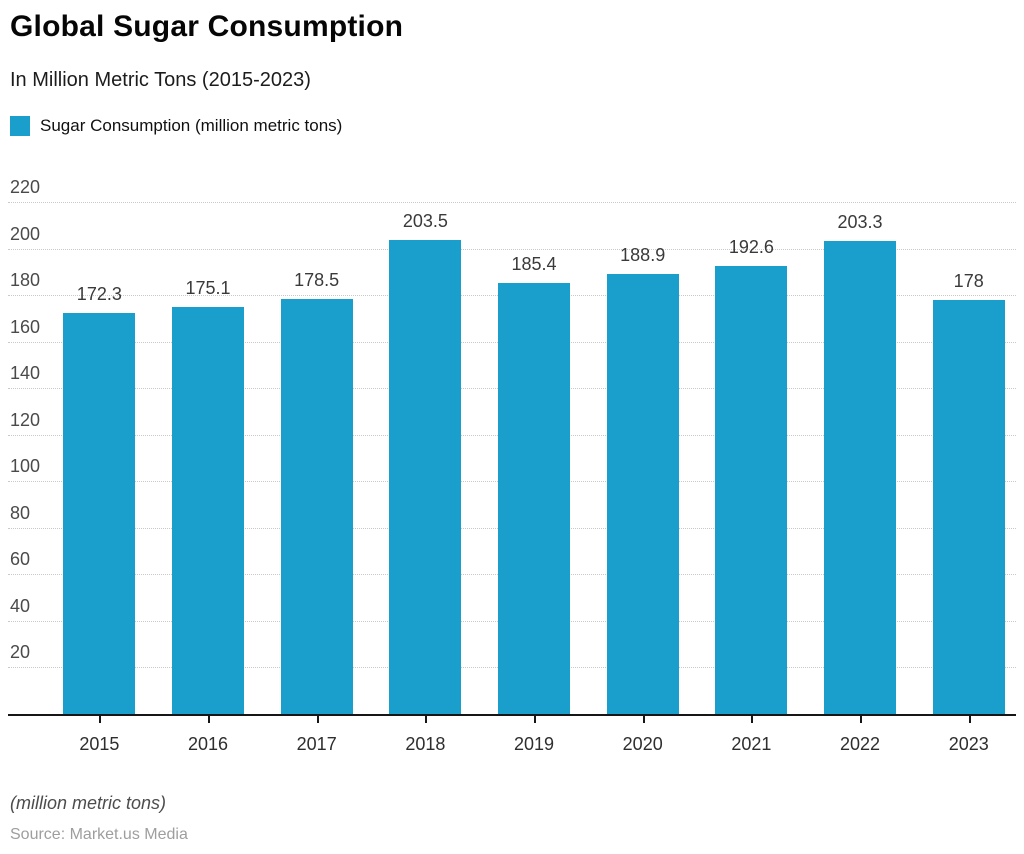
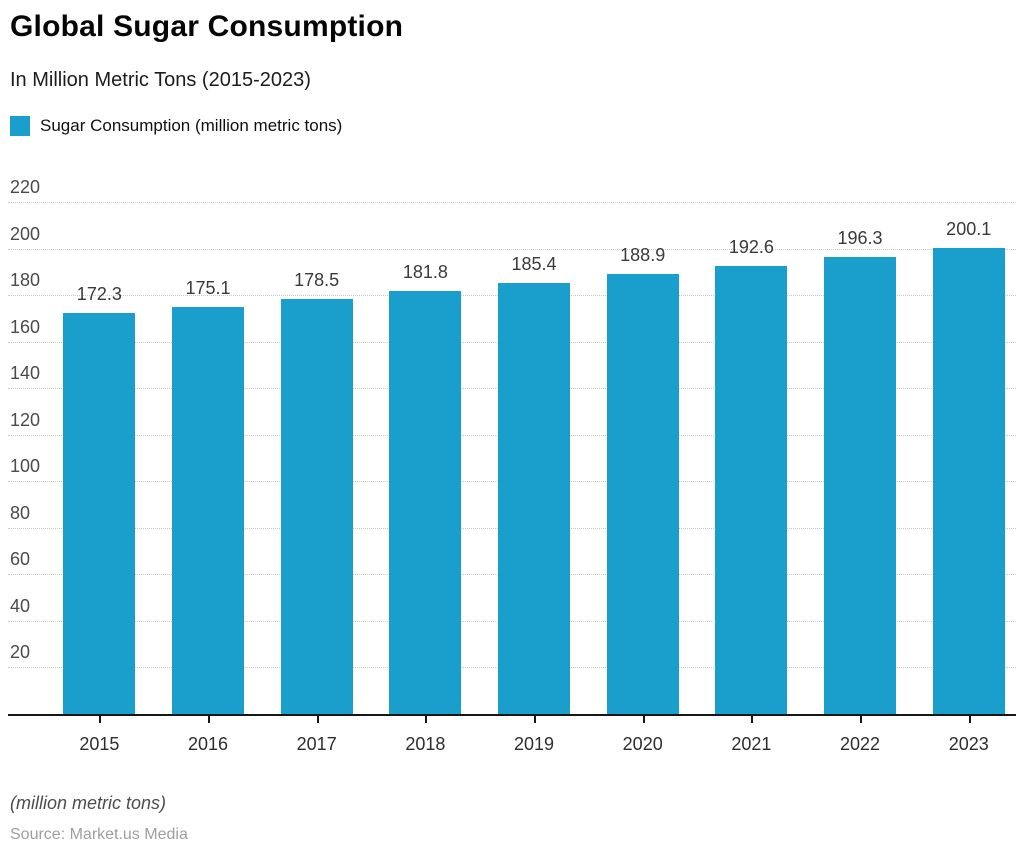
2018: 203.5 -> 181.8
2022: 203.3 -> 196.3
2023: 178 -> 200.1
